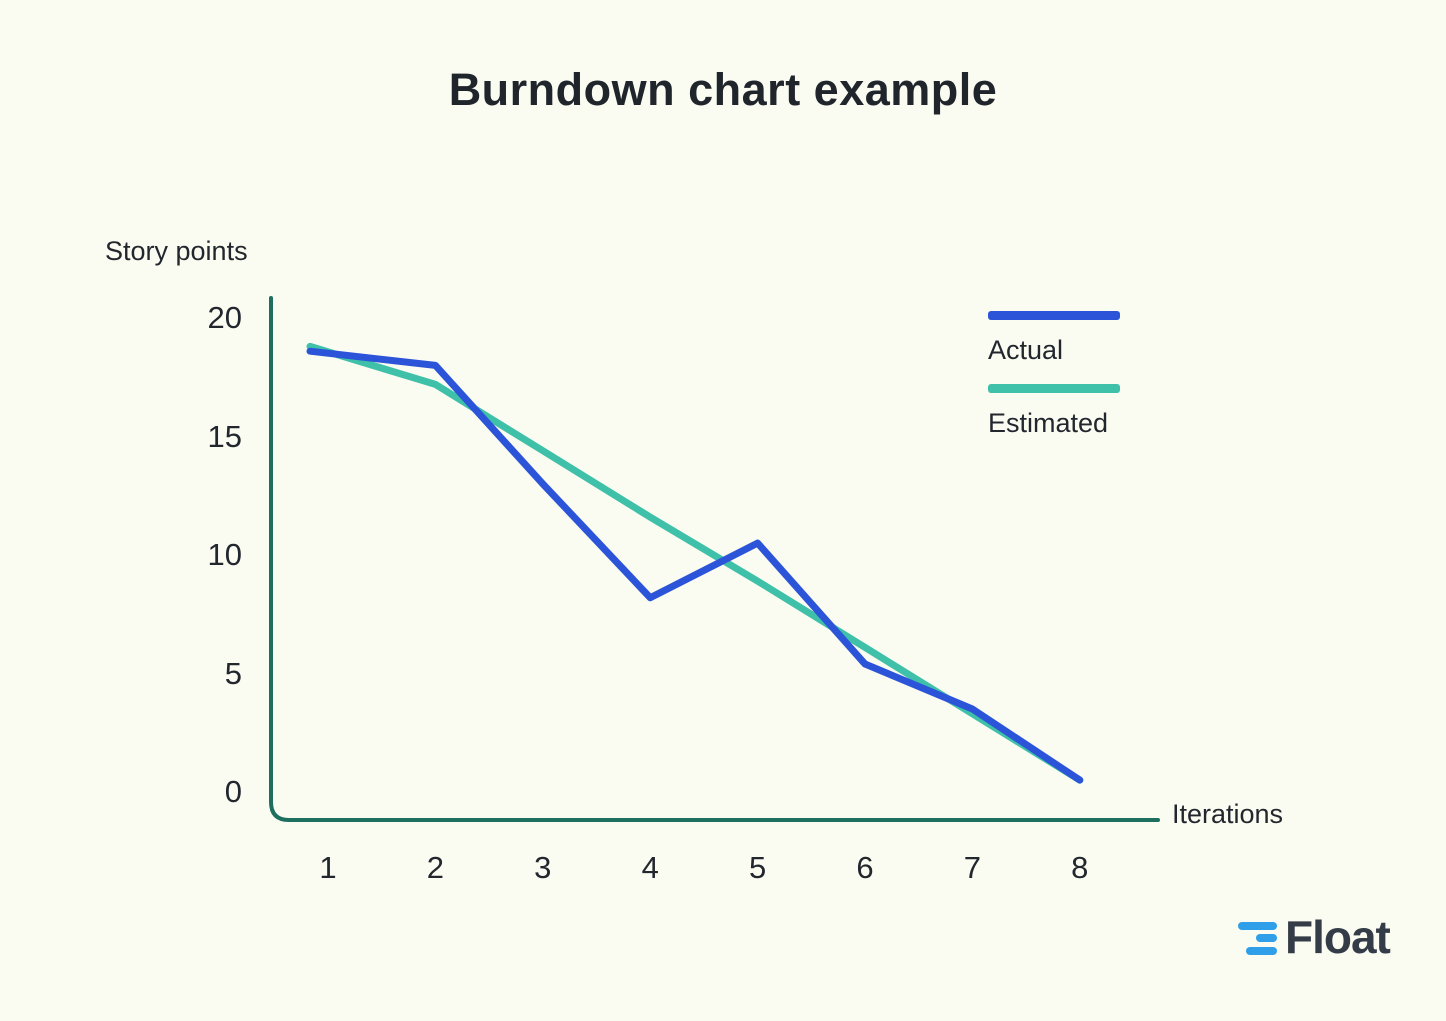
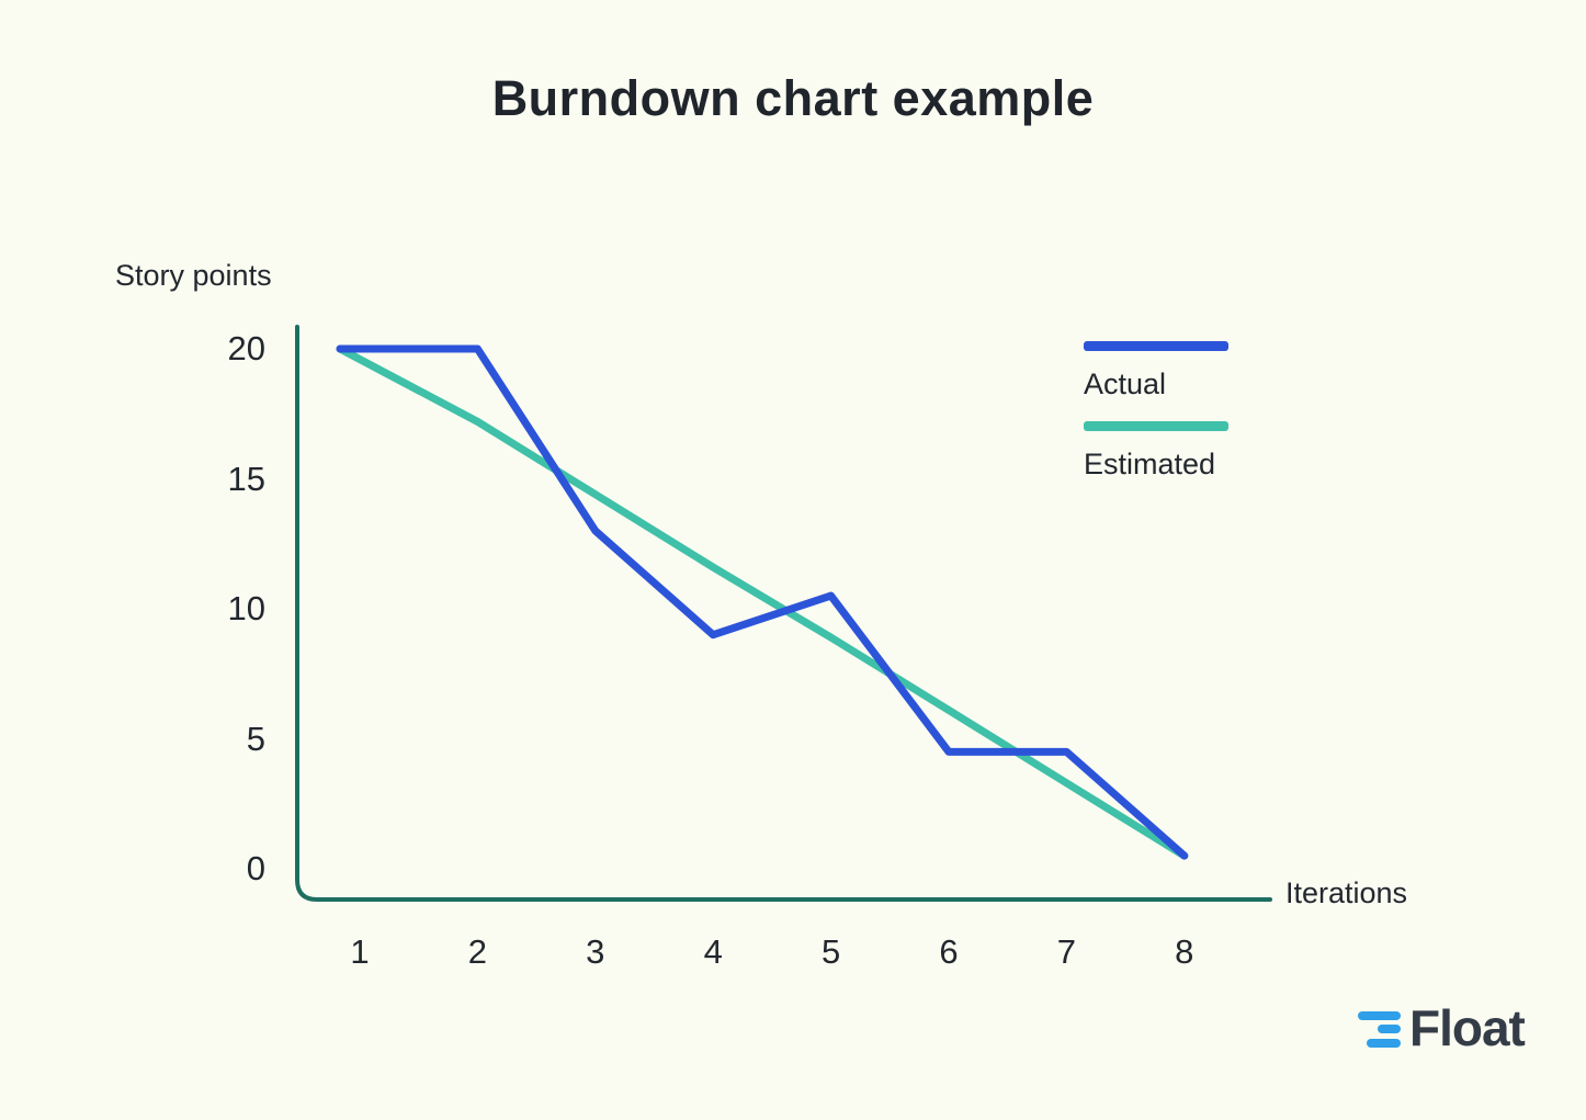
Actual/1: 18.6 -> 20.0
Estimated/1: 18.8 -> 20.0
Actual/2: 18.0 -> 20.0
Actual/4: 8.2 -> 9.0
Actual/6: 5.4 -> 4.5
Actual/7: 3.5 -> 4.5
